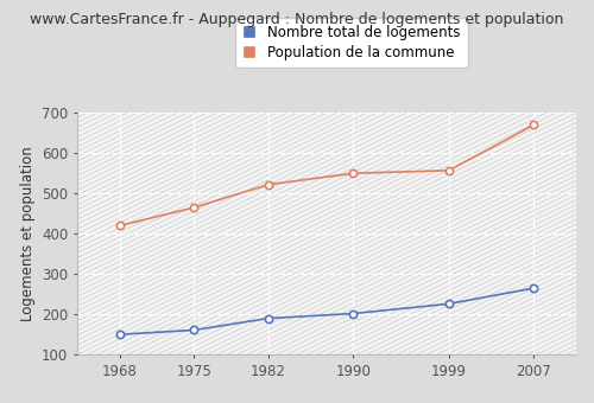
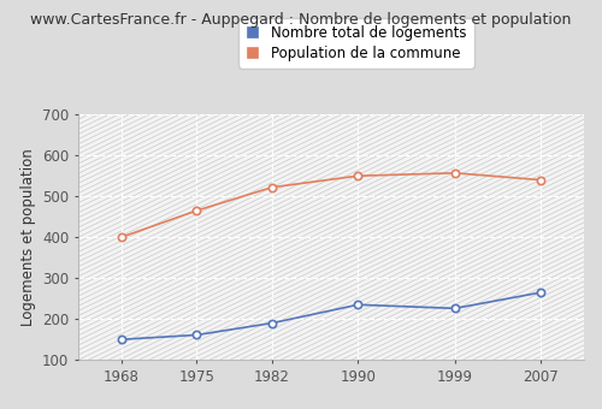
Population de la commune/1968: 420 -> 400
Nombre total de logements/1990: 202 -> 235
Population de la commune/2007: 670 -> 540
